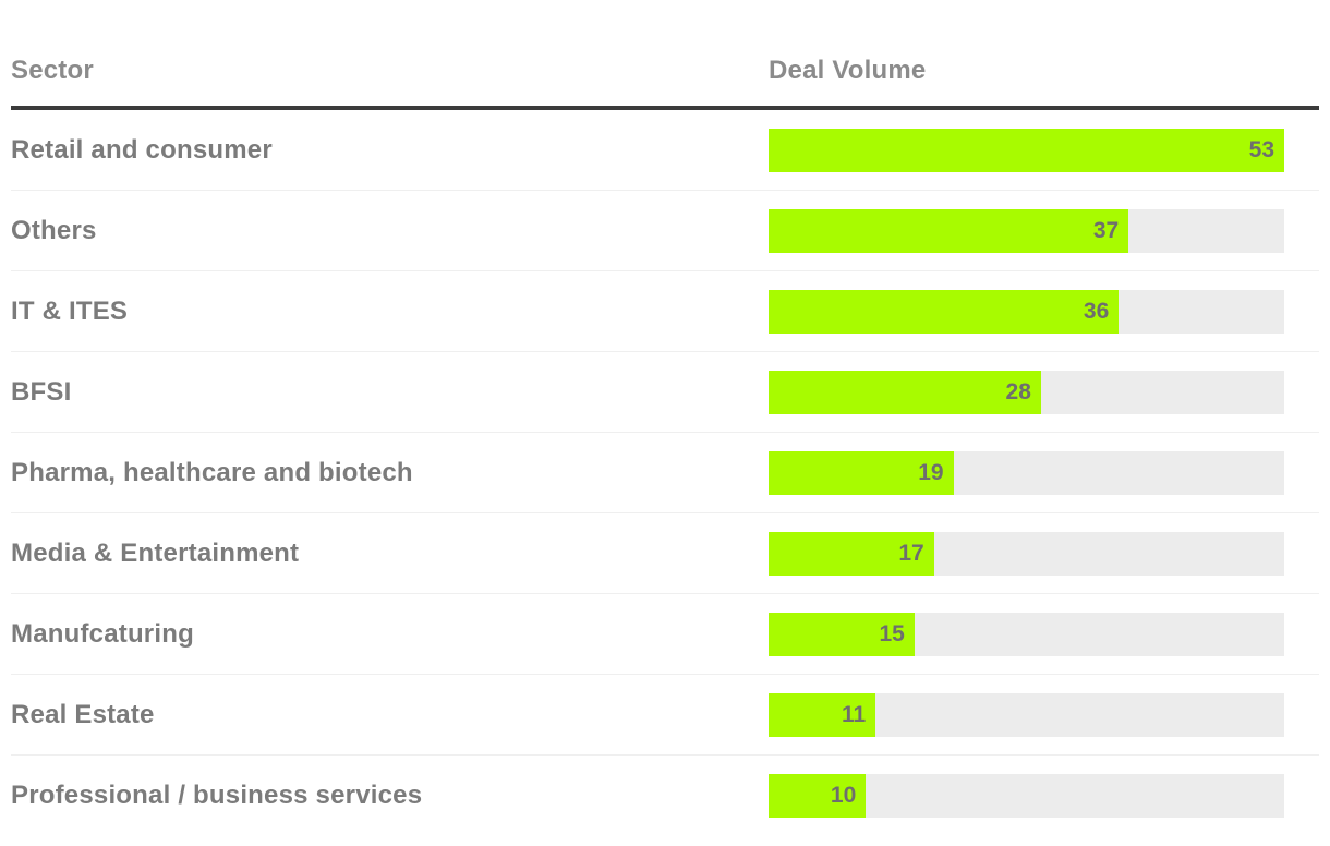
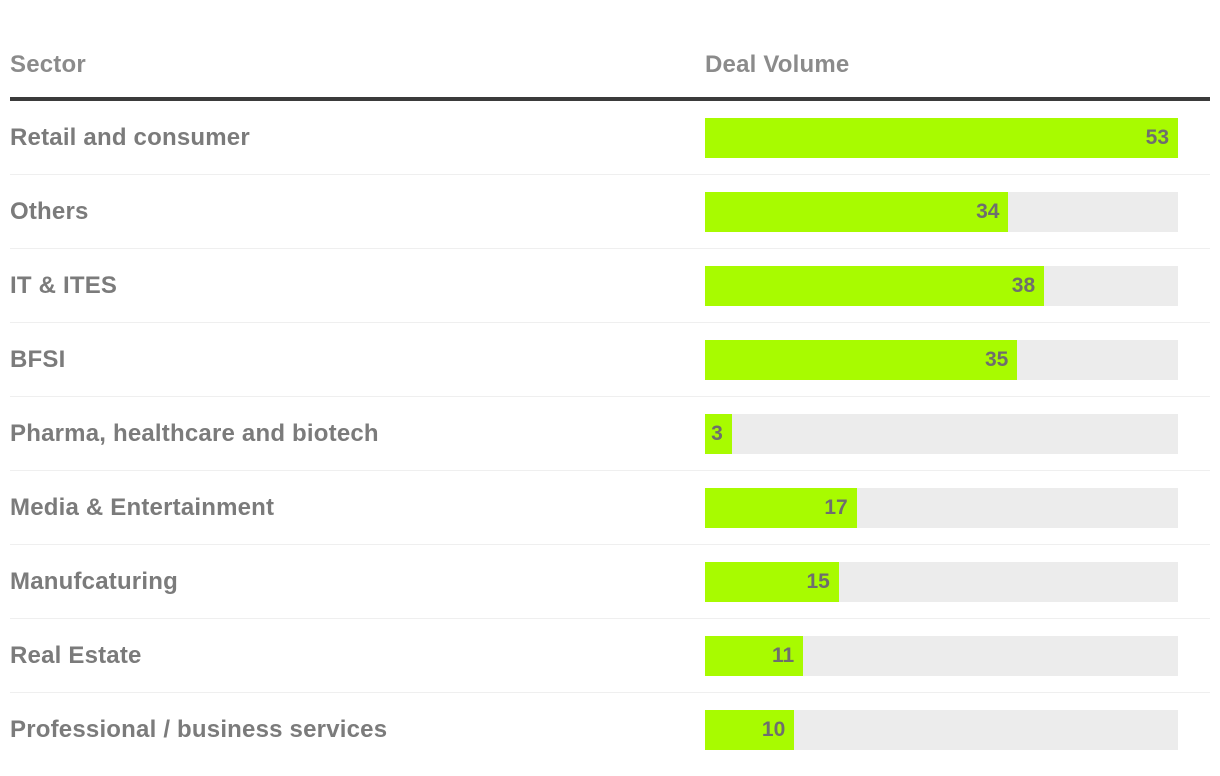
Others: 37 -> 34
IT & ITES: 36 -> 38
BFSI: 28 -> 35
Pharma, healthcare and biotech: 19 -> 3
